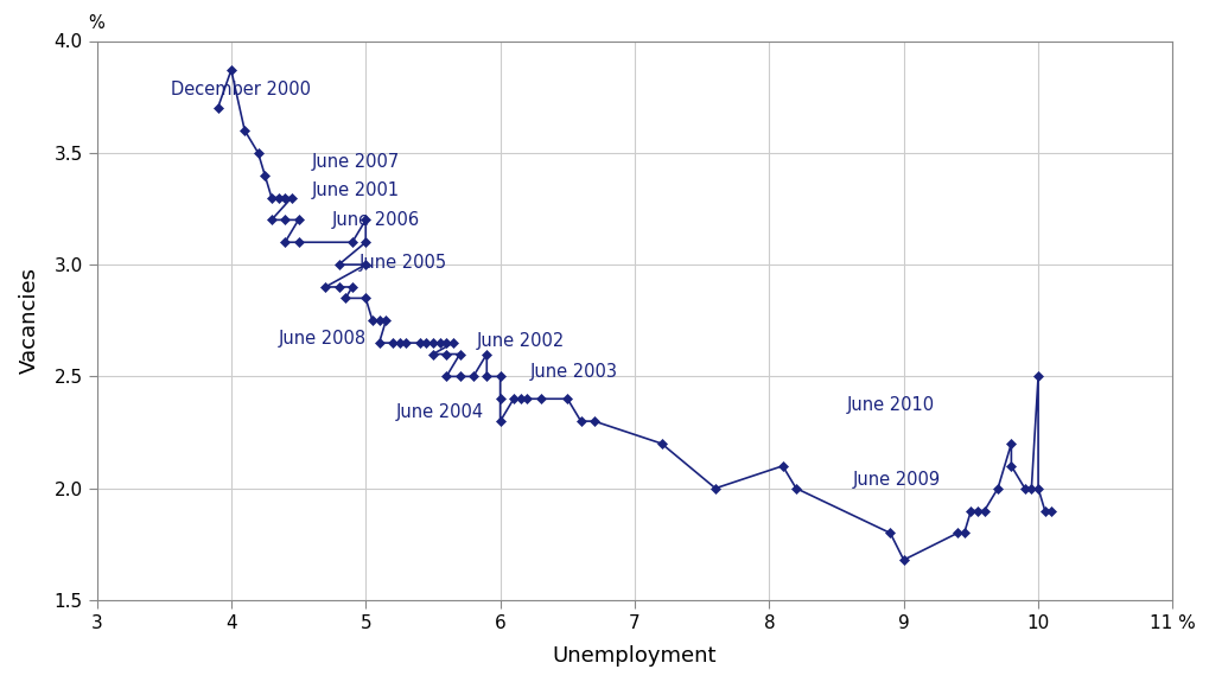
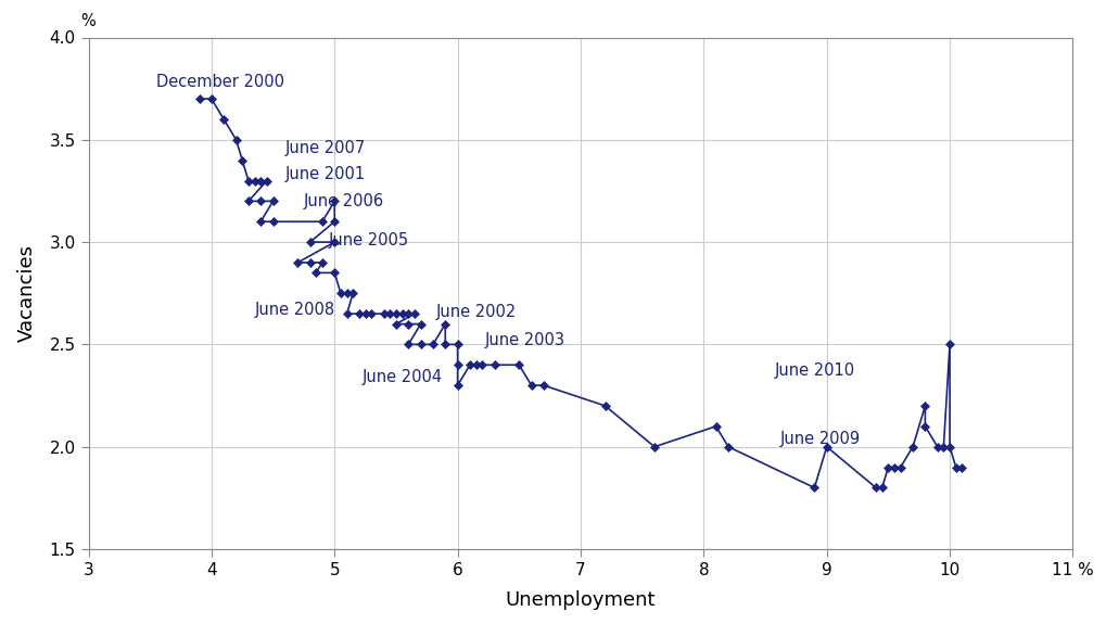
4: 3.87 -> 3.70
9: 1.68 -> 2.00
